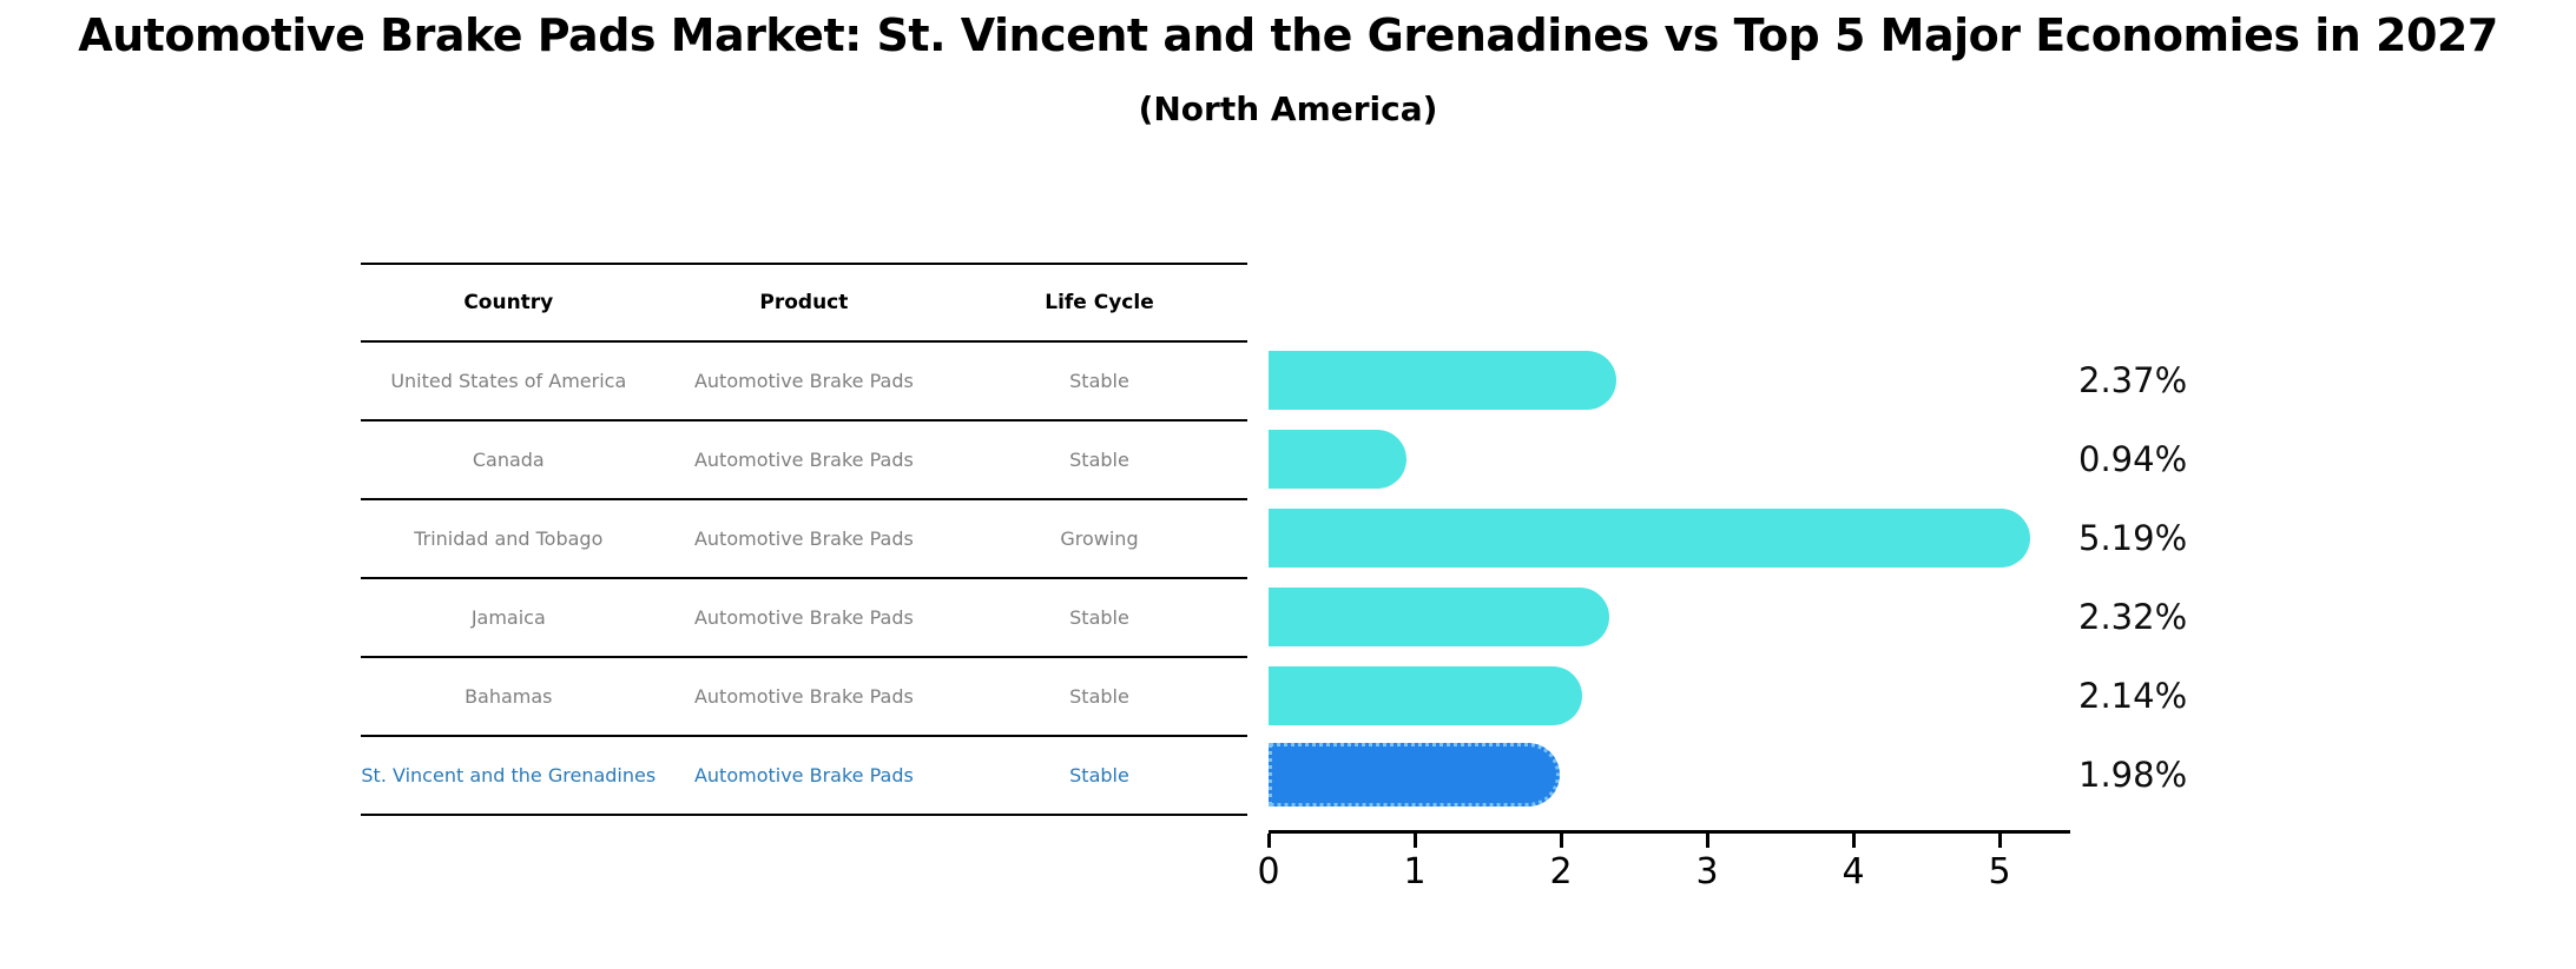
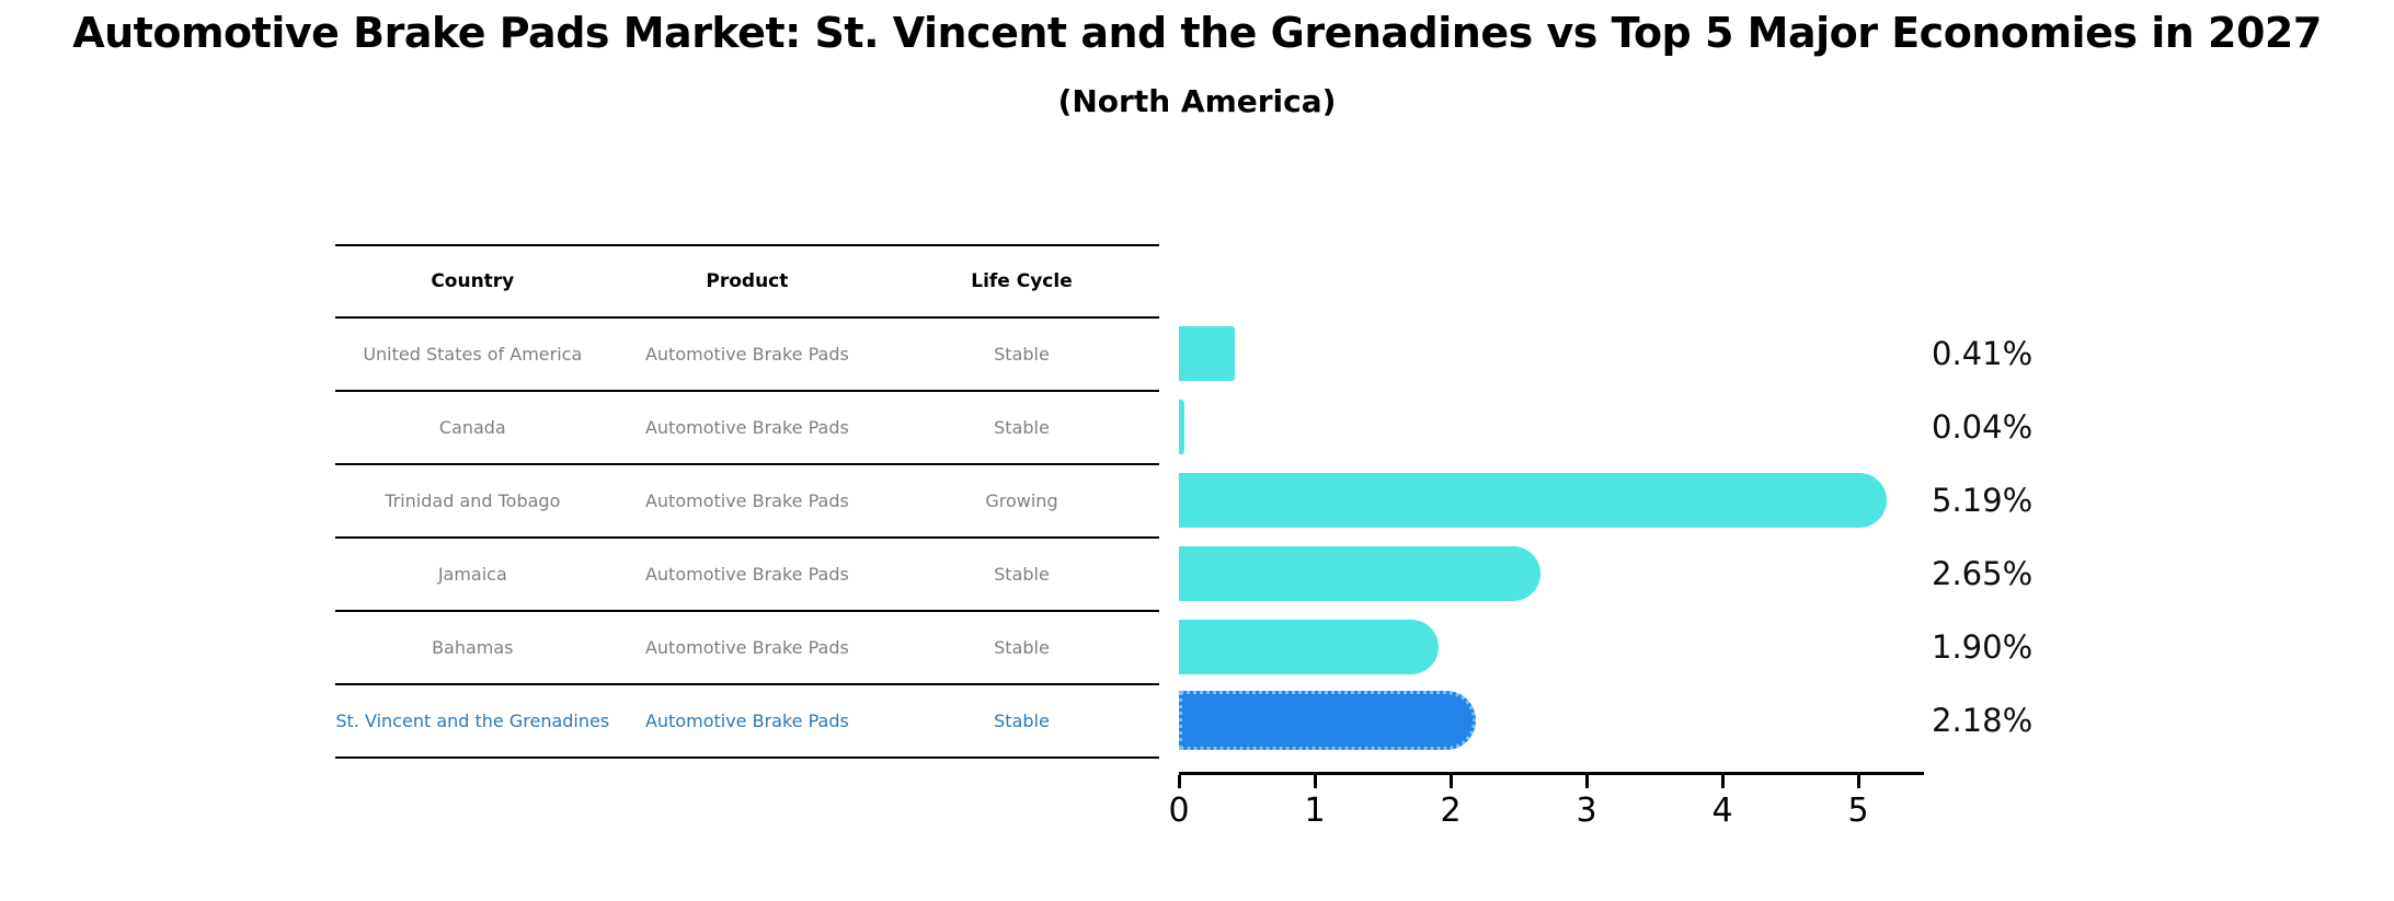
United States of America: 2.37% -> 0.41%
Canada: 0.94% -> 0.04%
Jamaica: 2.32% -> 2.65%
Bahamas: 2.14% -> 1.90%
St. Vincent and the Grenadines: 1.98% -> 2.18%
